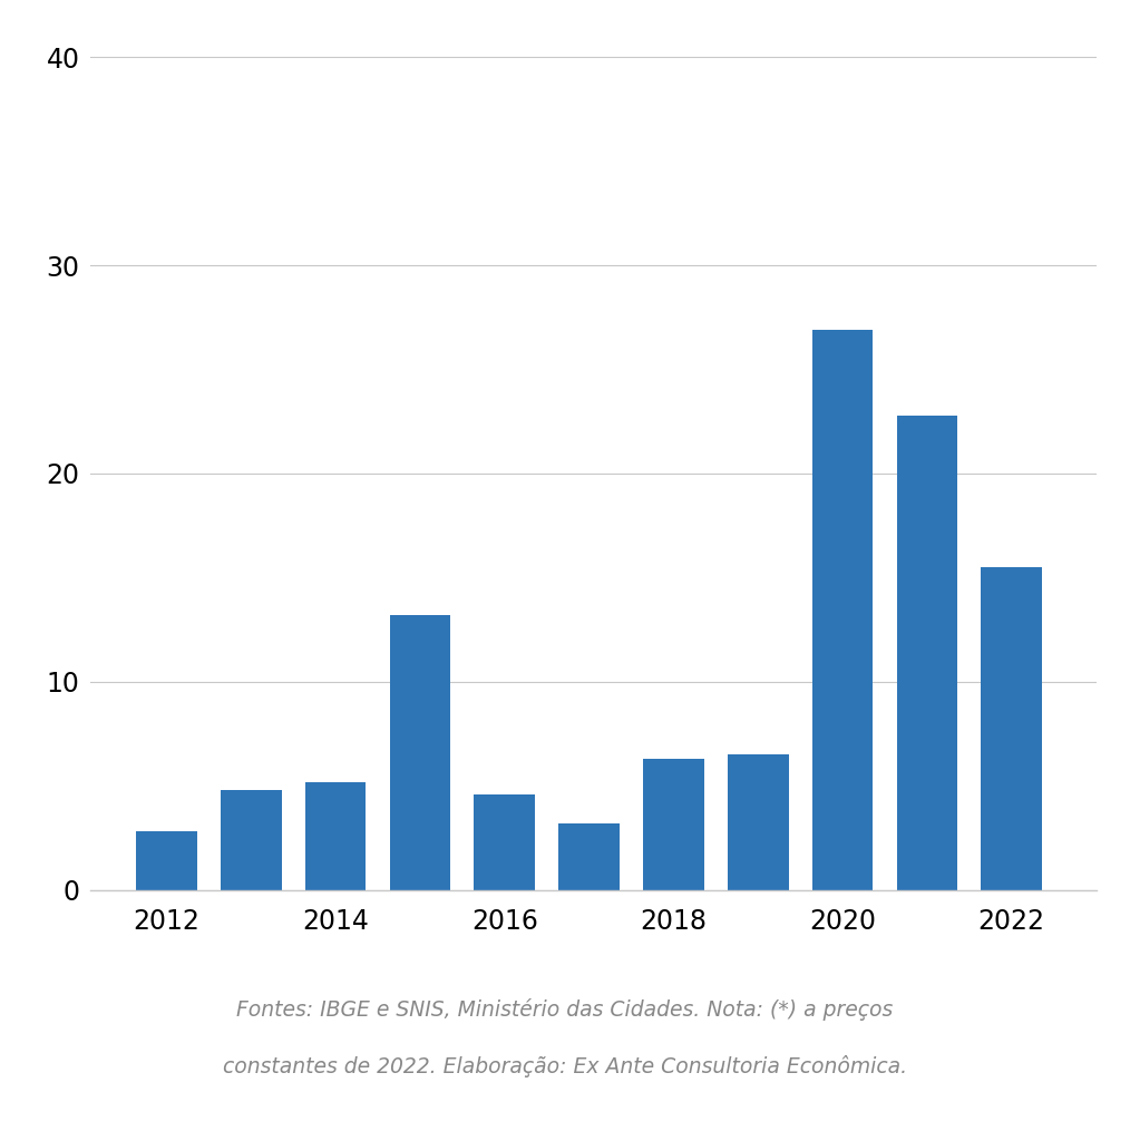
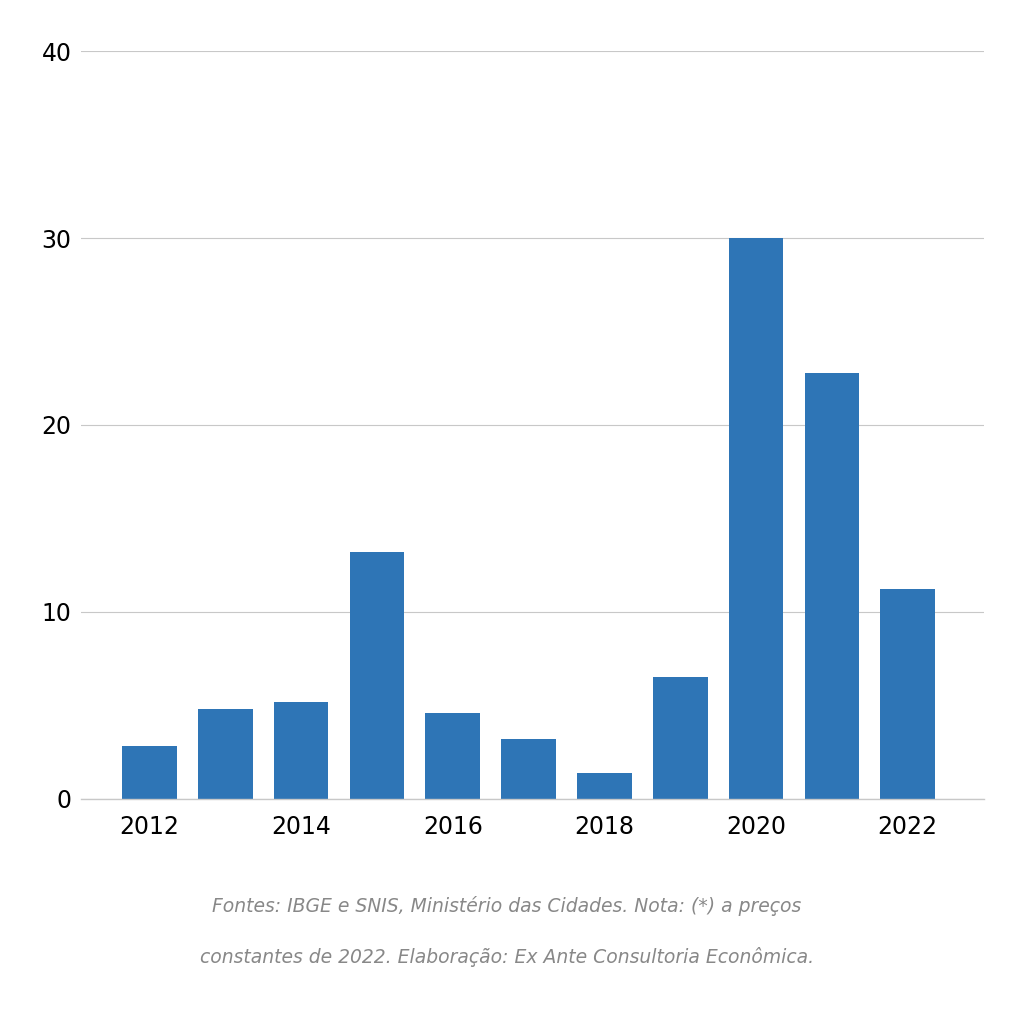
2018: 6.3 -> 1.4
2020: 26.9 -> 30.0
2022: 15.5 -> 11.2
